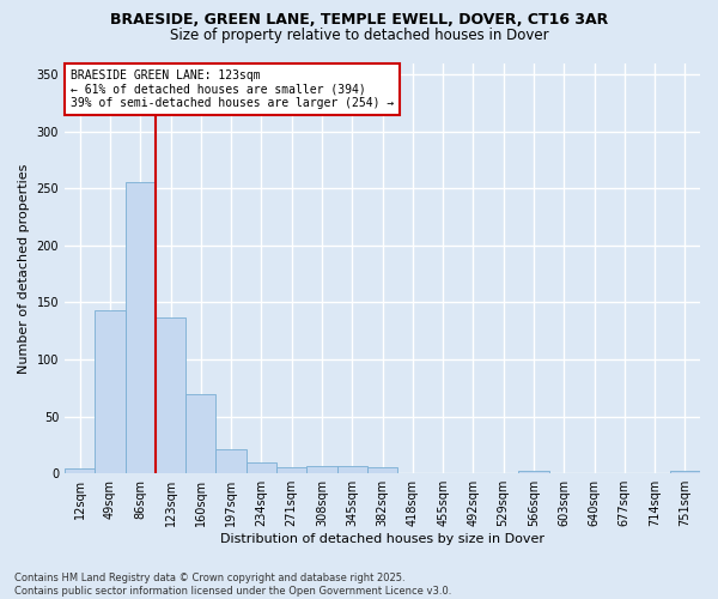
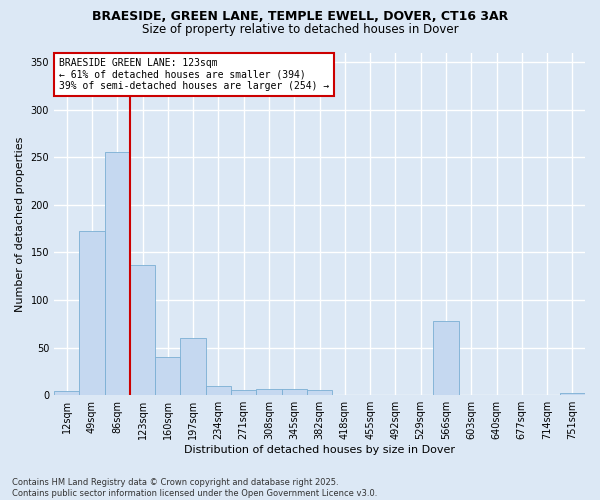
49sqm: 143 -> 172
160sqm: 70 -> 40
197sqm: 21 -> 60
566sqm: 2 -> 78
